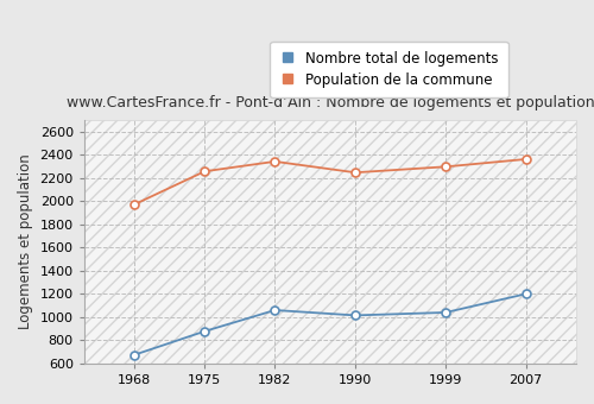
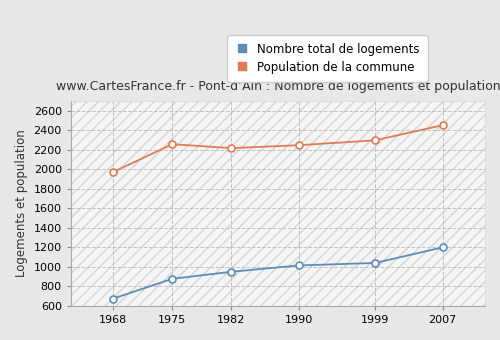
Nombre total de logements/1982: 1060 -> 950
Population de la commune/1982: 2340 -> 2220
Population de la commune/2007: 2360 -> 2450
